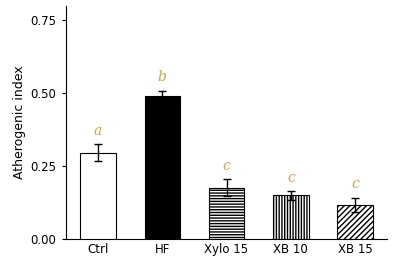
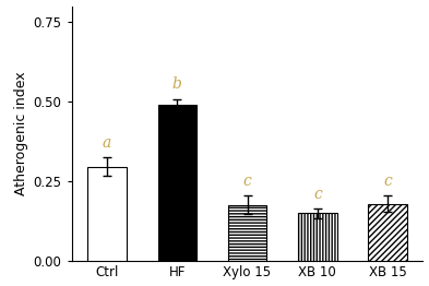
XB 15: 0.115 -> 0.178
